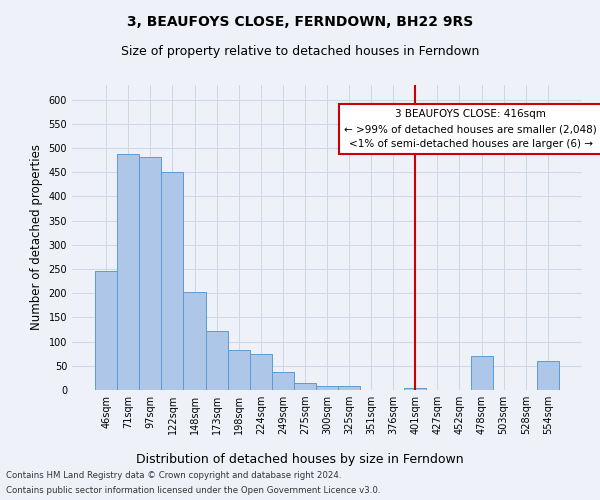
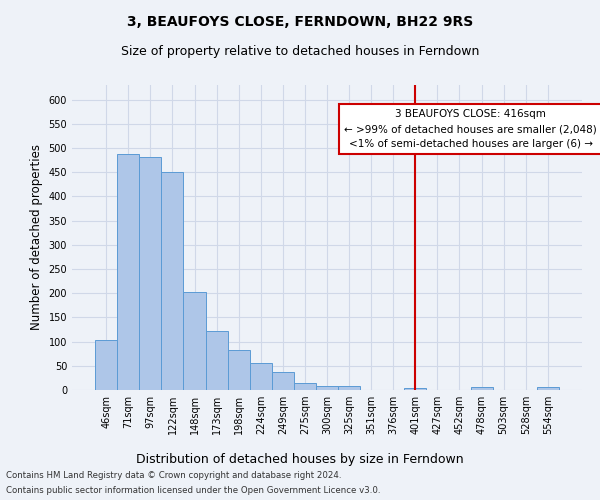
46sqm: 245 -> 104
224sqm: 75 -> 56
478sqm: 70 -> 7
554sqm: 60 -> 7
